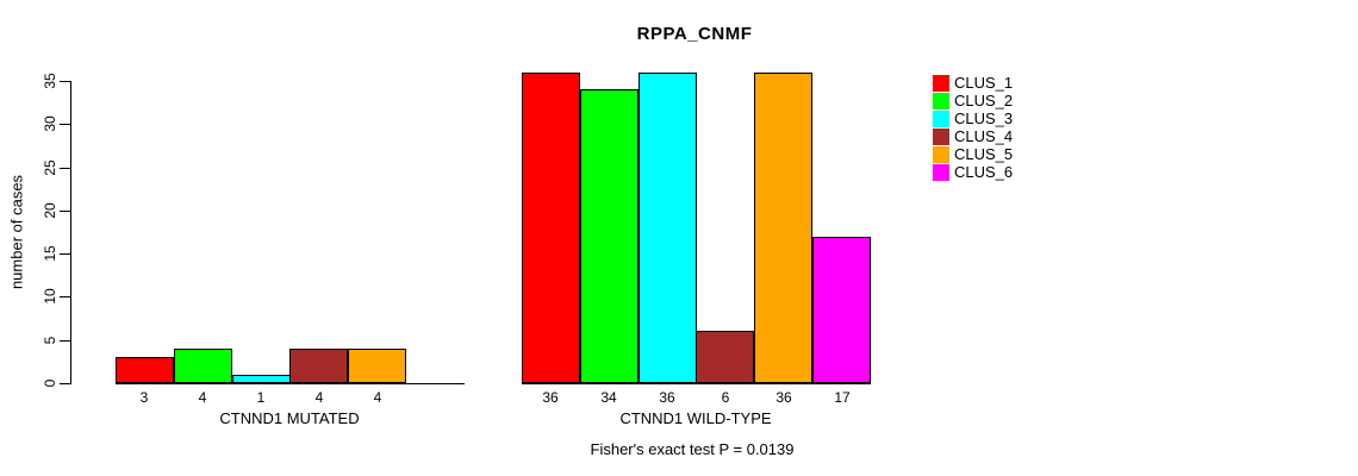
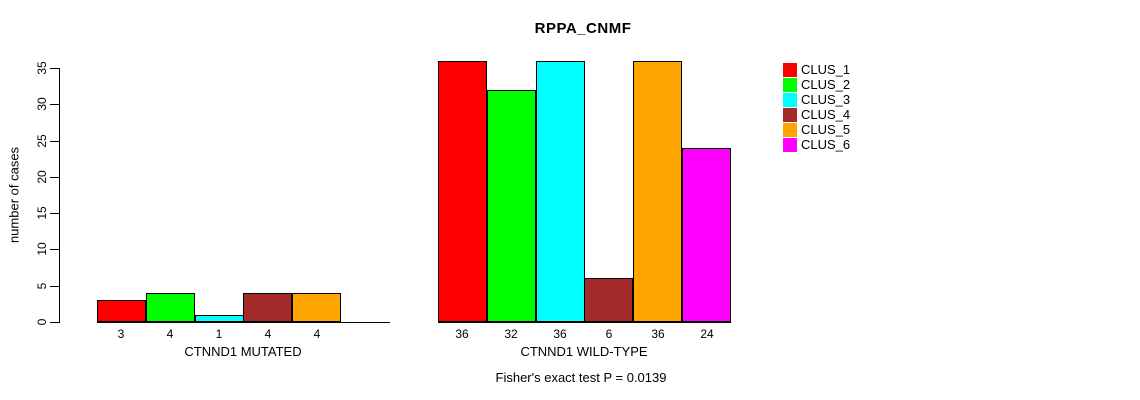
CLUS_2/CTNND1 WILD-TYPE: 34 -> 32
CLUS_6/CTNND1 WILD-TYPE: 17 -> 24
